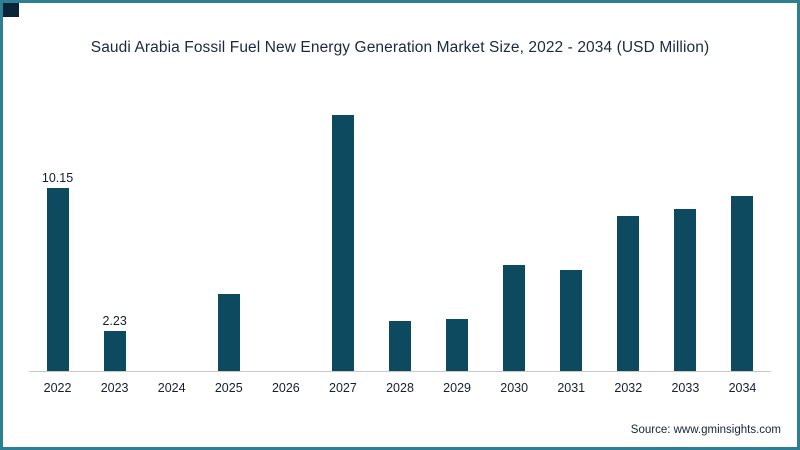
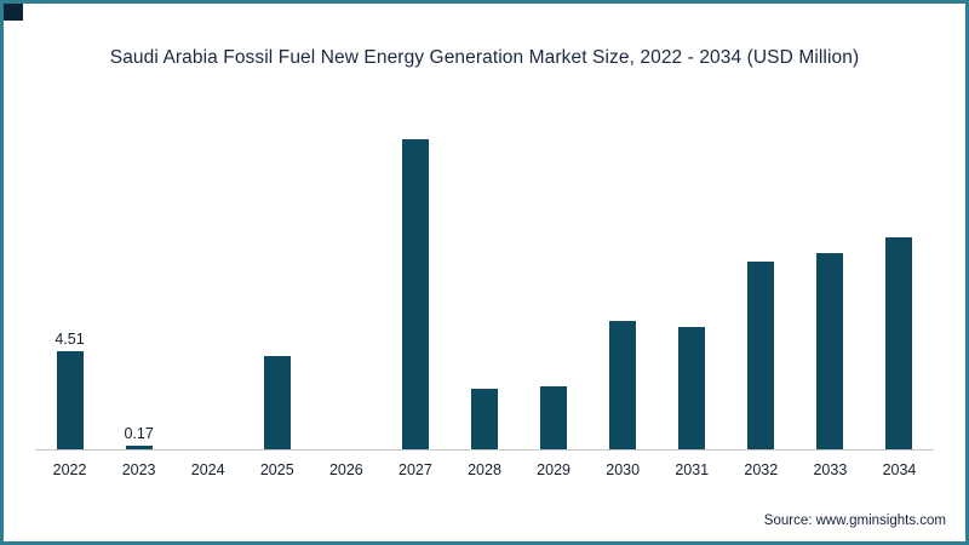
2022: 10.15 -> 4.51
2023: 2.23 -> 0.17
